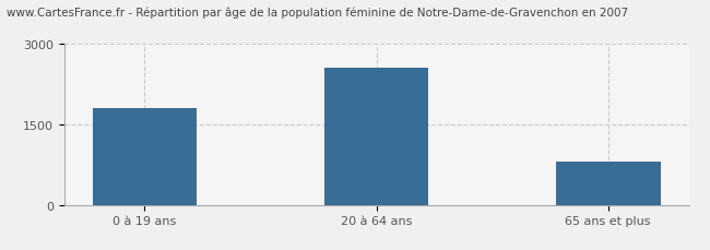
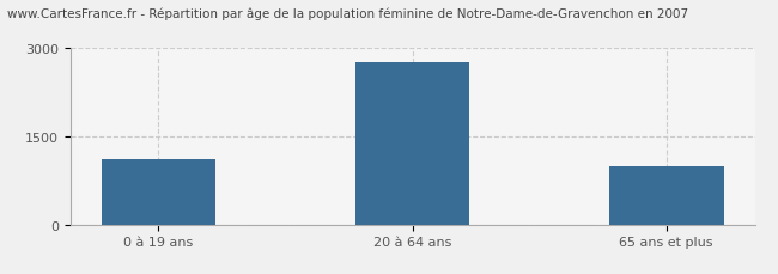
0 à 19 ans: 1800 -> 1100
20 à 64 ans: 2550 -> 2760
65 ans et plus: 800 -> 990
